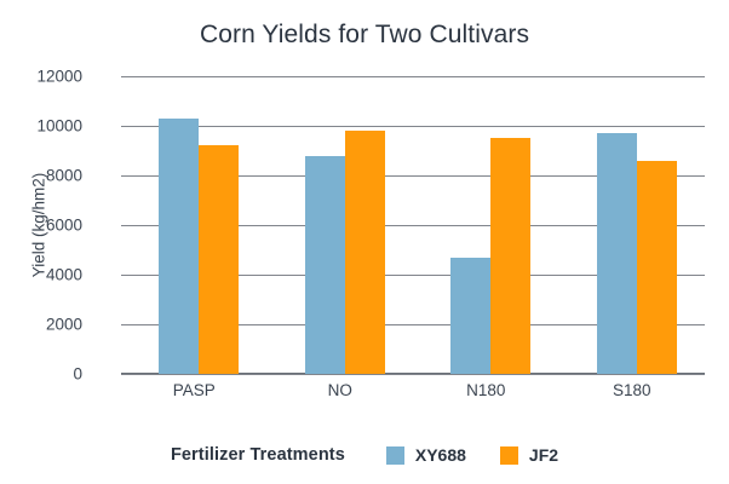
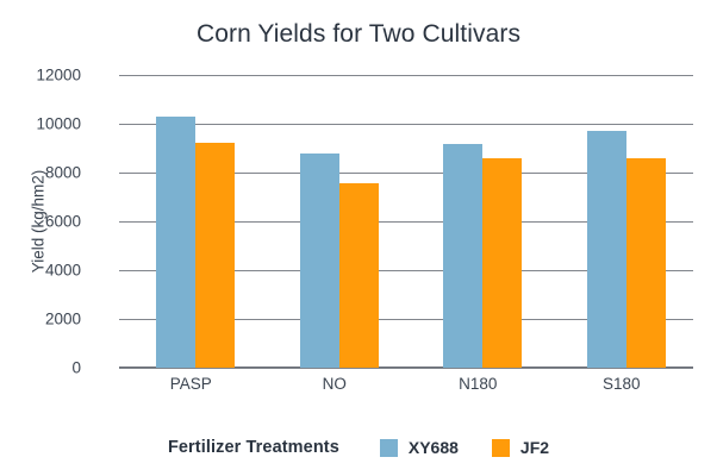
JF2/NO: 9800 -> 7600
XY688/N180: 4700 -> 9200
JF2/N180: 9500 -> 8600
